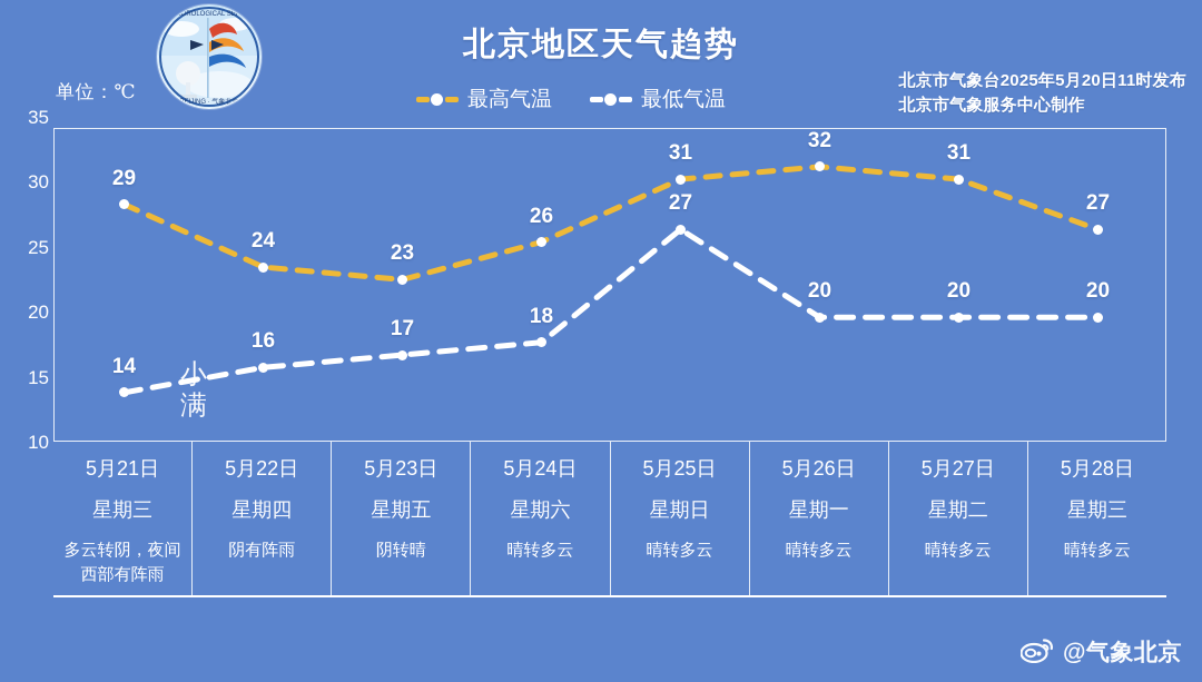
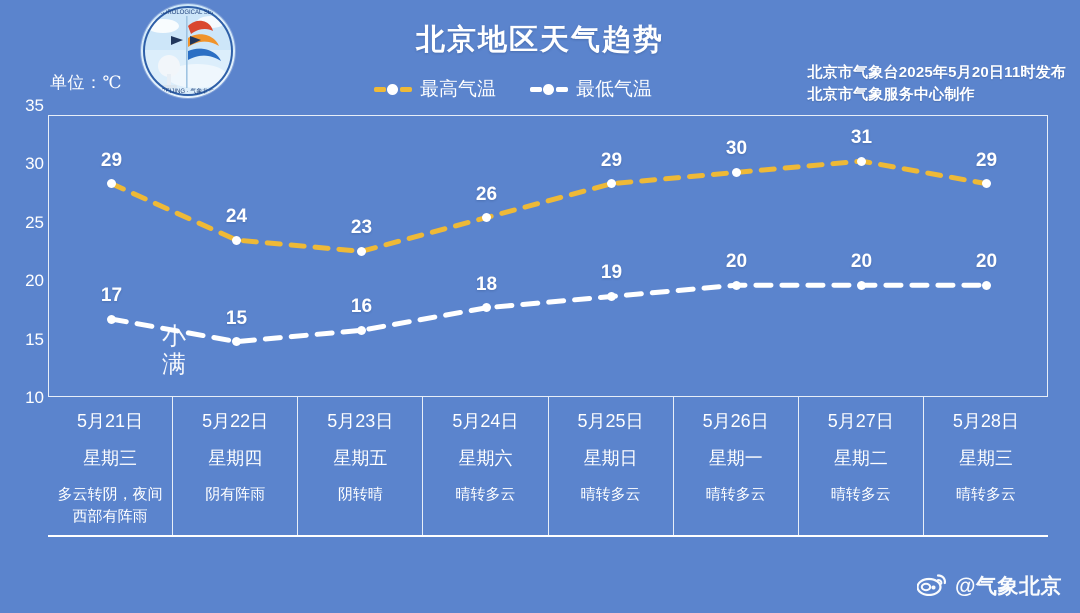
最低气温/5月21日: 14 -> 17
最低气温/5月22日: 16 -> 15
最低气温/5月23日: 17 -> 16
最高气温/5月25日: 31 -> 29
最低气温/5月25日: 27 -> 19
最高气温/5月26日: 32 -> 30
最高气温/5月28日: 27 -> 29
